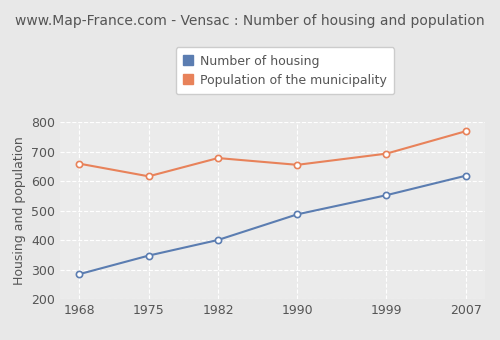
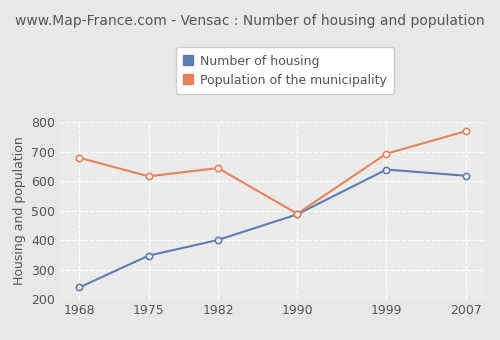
Number of housing/1968: 285 -> 240
Population of the municipality/1968: 660 -> 680
Population of the municipality/1982: 679 -> 645
Population of the municipality/1990: 656 -> 490
Number of housing/1999: 553 -> 640
